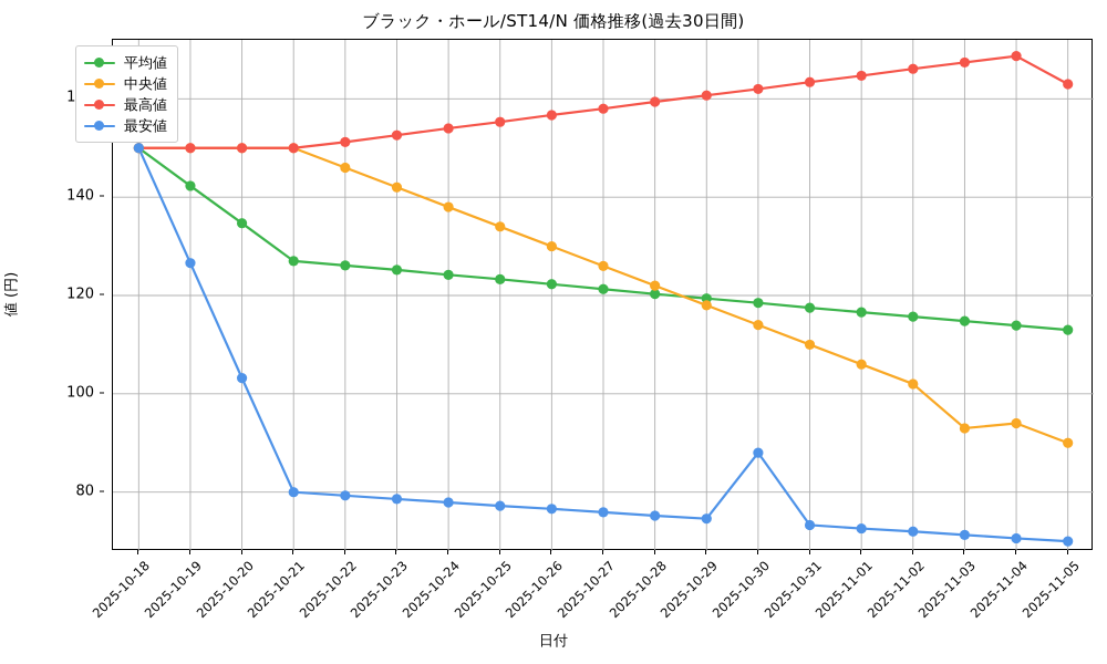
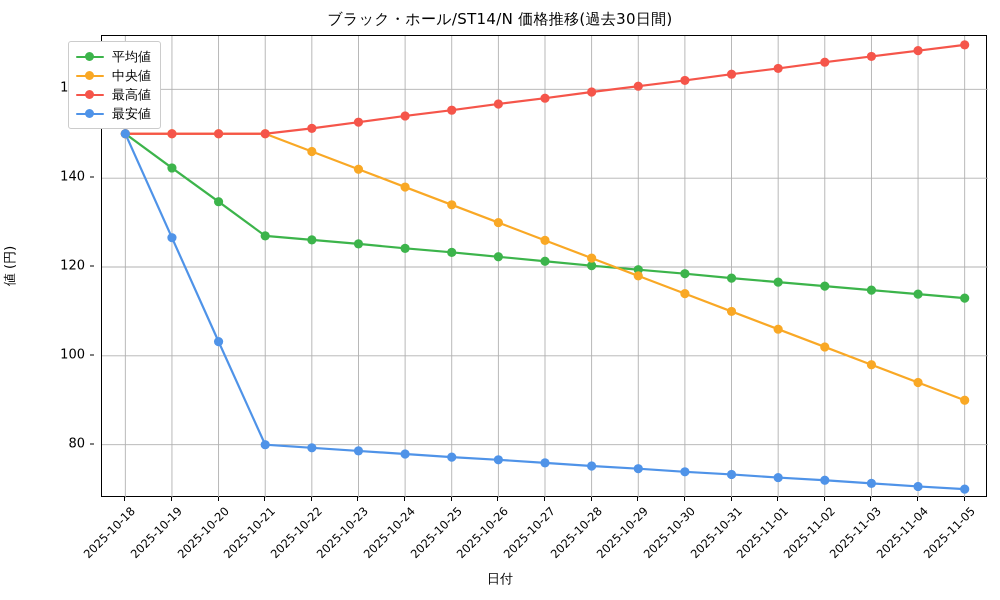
最安値/2025-10-30: 88 -> 74
中央値/2025-11-03: 93 -> 98
最高値/2025-11-05: 163 -> 170
